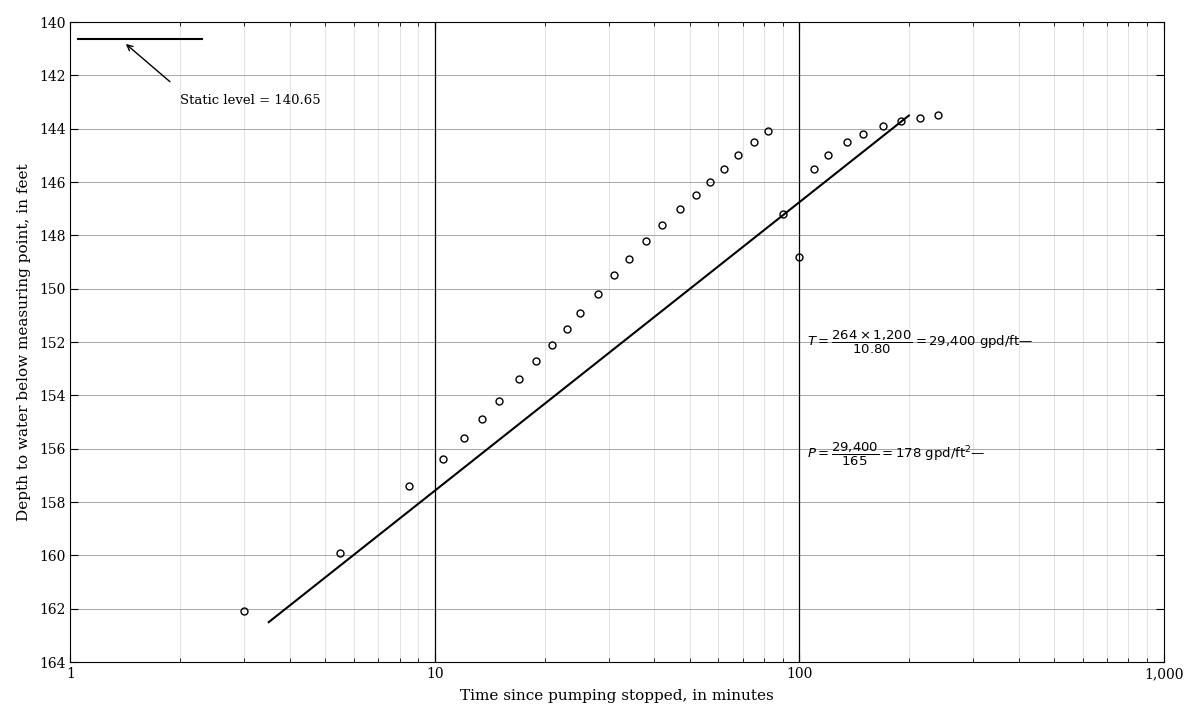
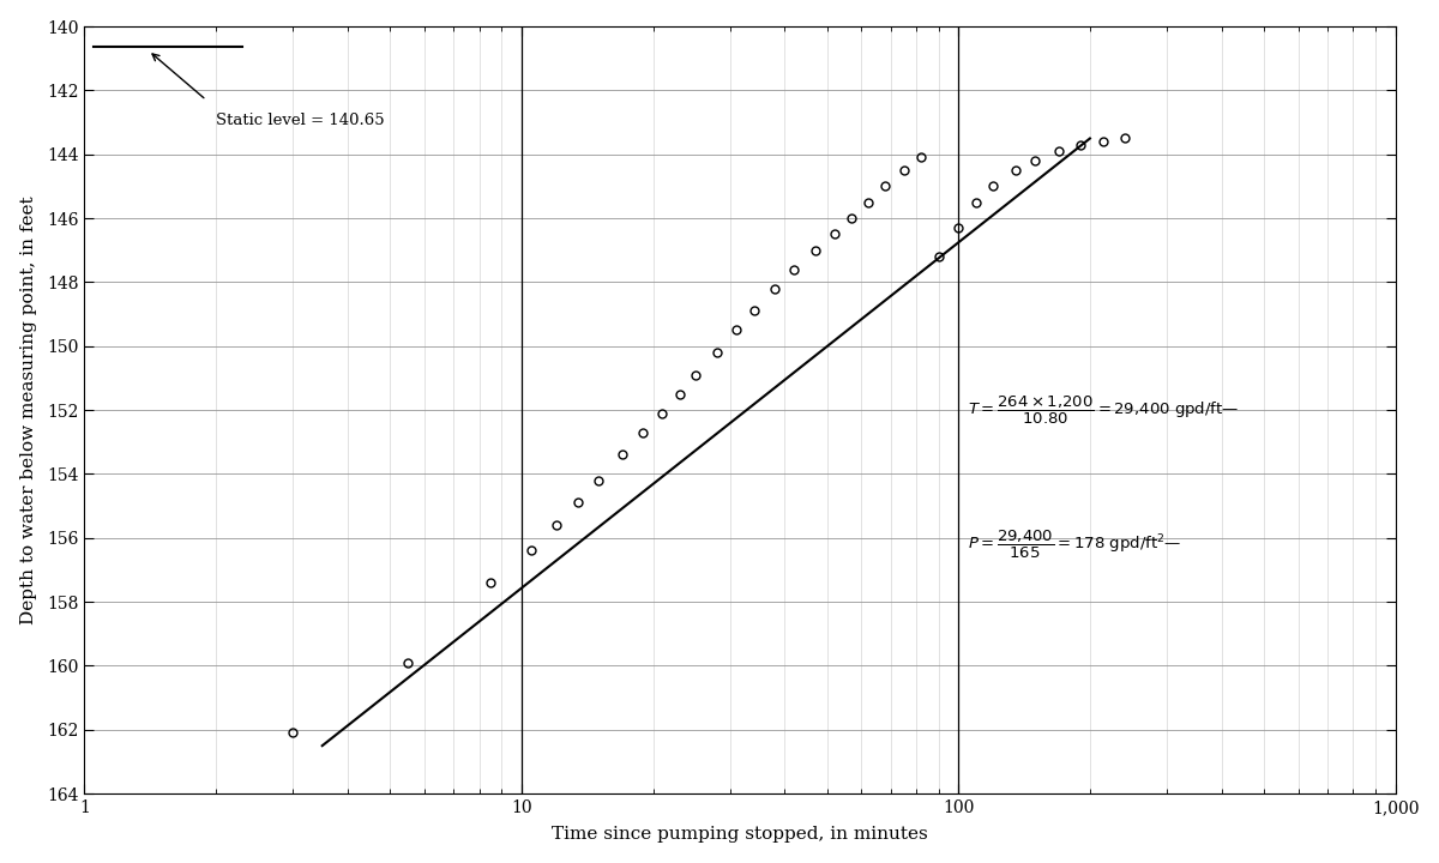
100: 148.8 -> 146.3
